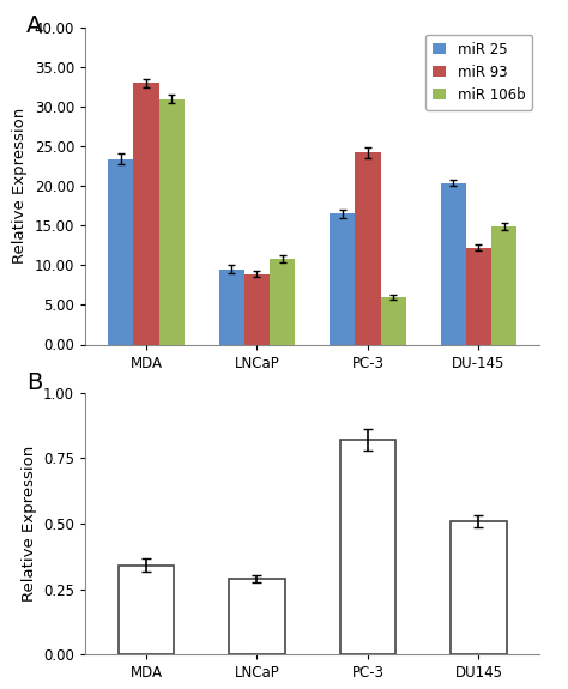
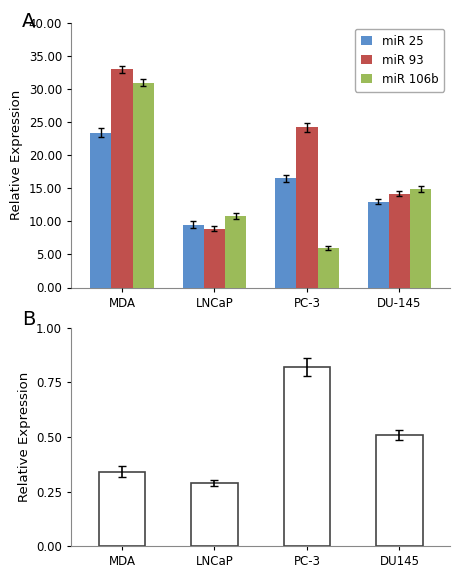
miR 25/DU-145: 20.4 -> 13.0
miR 93/DU-145: 12.2 -> 14.2
